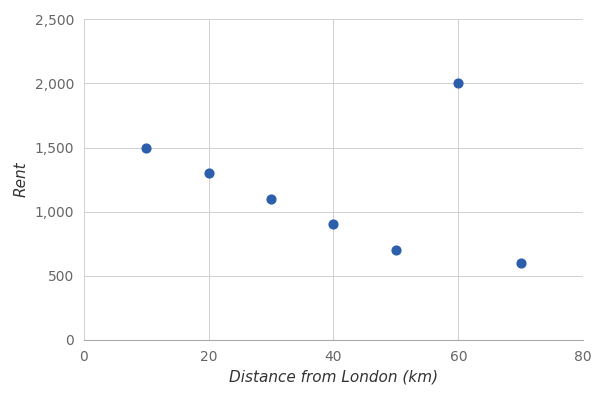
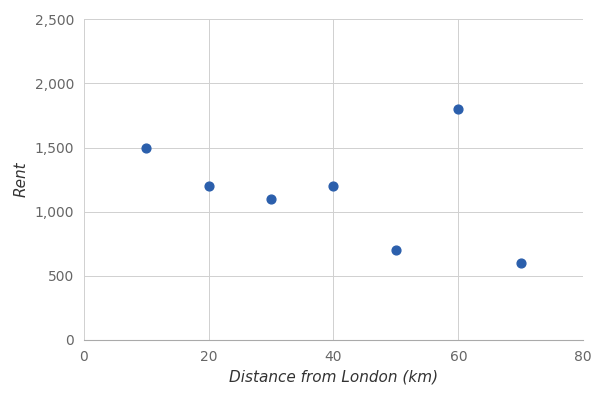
20: 1,300 -> 1,200
40: 900 -> 1,200
60: 2,000 -> 1,800
